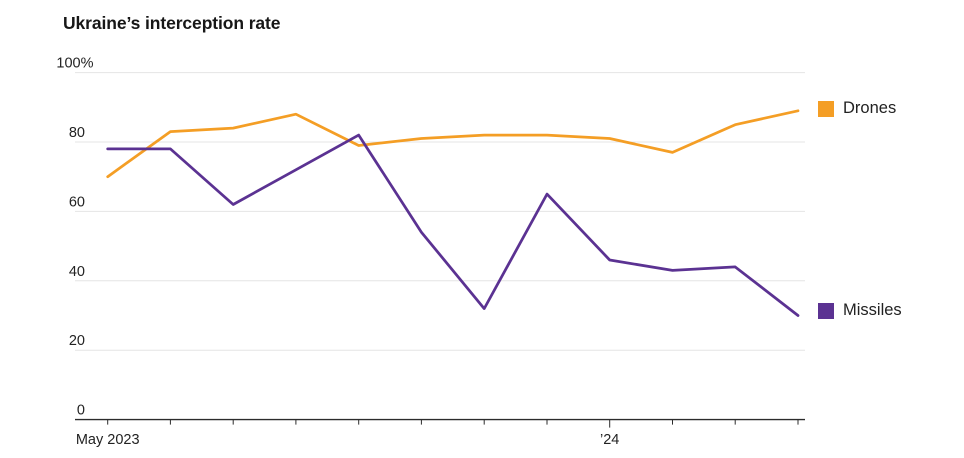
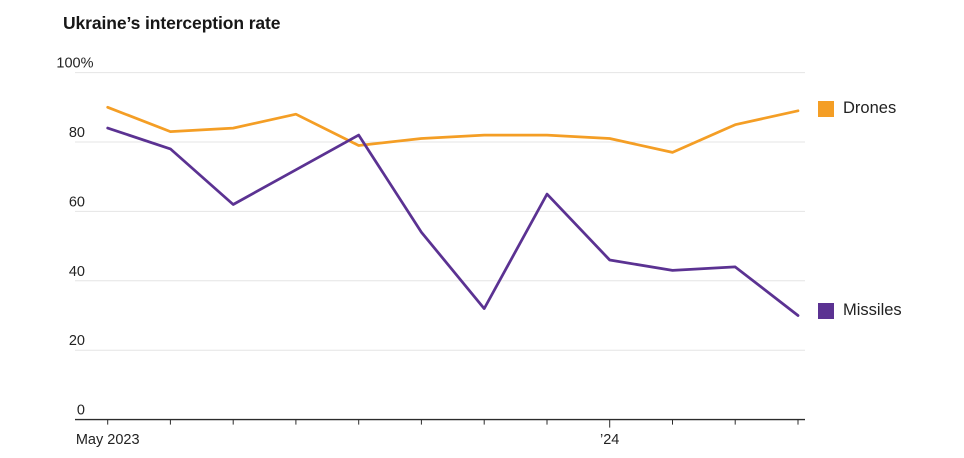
Drones/May 2023: 70 -> 90
Missiles/May 2023: 78 -> 84
